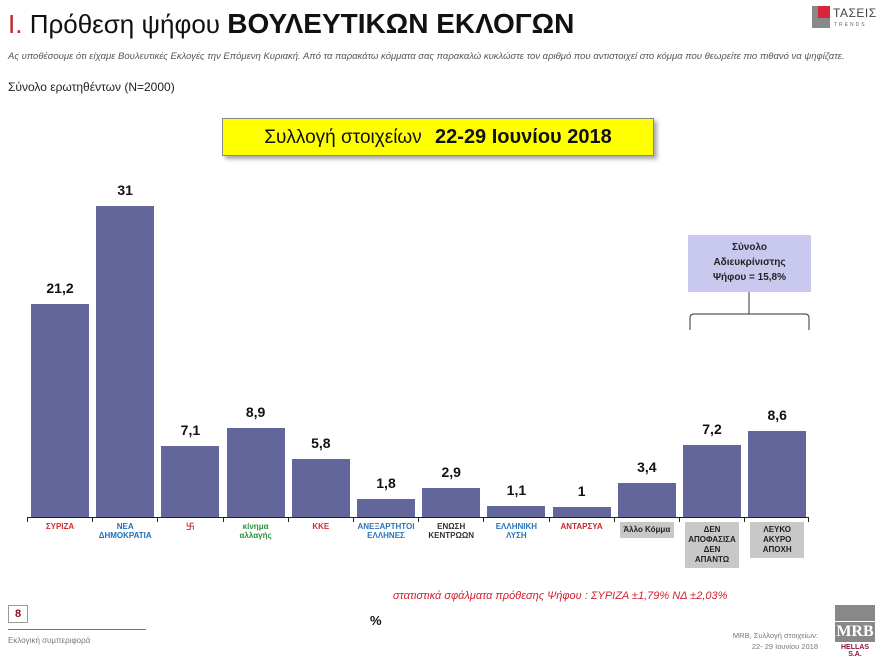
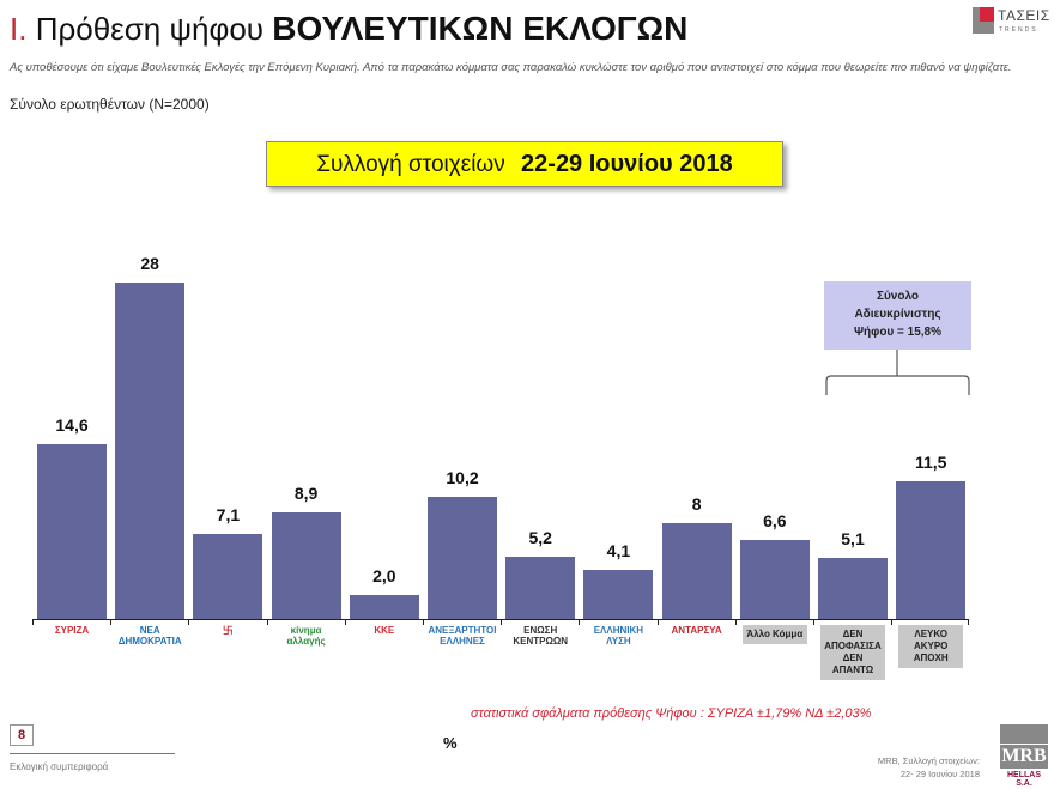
ΣΥΡΙΖΑ: 21,2 -> 14,6
ΝΕΑ ΔΗΜΟΚΡΑΤΙΑ: 31 -> 28
ΚΚΕ: 5,8 -> 2,0
ΑΝΕΞΑΡΤΗΤΟΙ ΕΛΛΗΝΕΣ: 1,8 -> 10,2
ΕΝΩΣΗ ΚΕΝΤΡΩΩΝ: 2,9 -> 5,2
ΕΛΛΗΝΙΚΗ ΛΥΣΗ: 1,1 -> 4,1
ΑΝΤΑΡΣΥΑ: 1 -> 8
Άλλο Κόμμα: 3,4 -> 6,6
ΔΕΝ ΑΠΟΦΑΣΙΣΑ ΔΕΝ ΑΠΑΝΤΩ: 7,2 -> 5,1
ΛΕΥΚΟ ΑΚΥΡΟ ΑΠΟΧΗ: 8,6 -> 11,5
